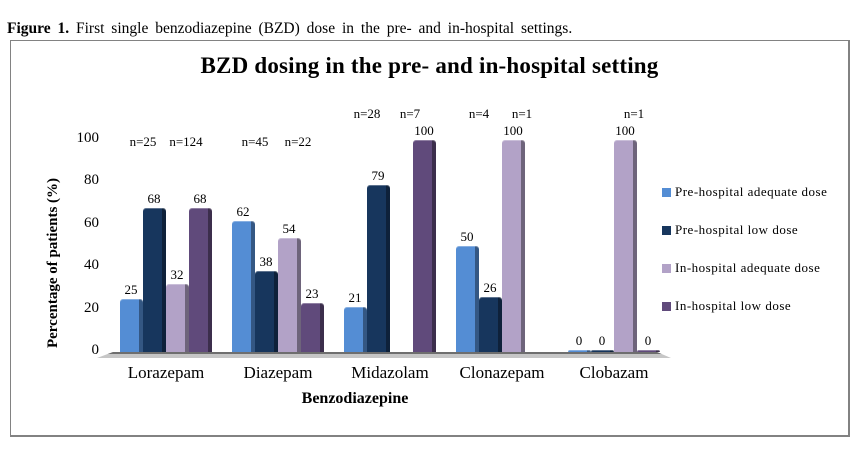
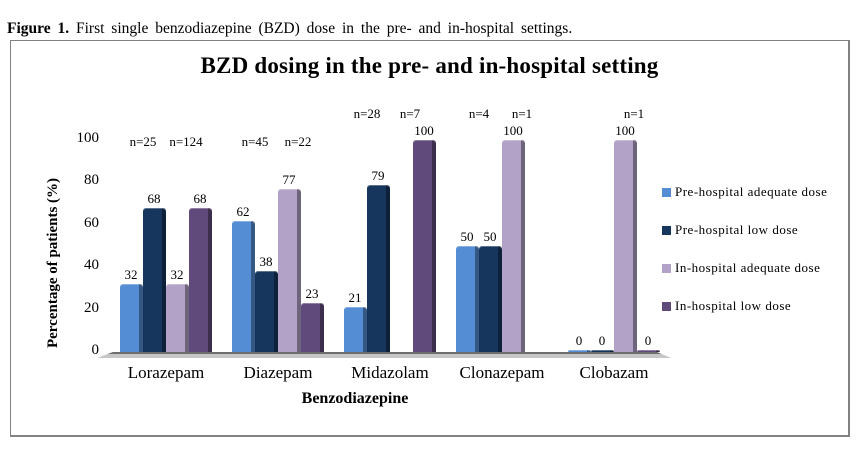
Pre-hospital adequate dose/Lorazepam: 25 -> 32
In-hospital adequate dose/Diazepam: 54 -> 77
Pre-hospital low dose/Clonazepam: 26 -> 50
